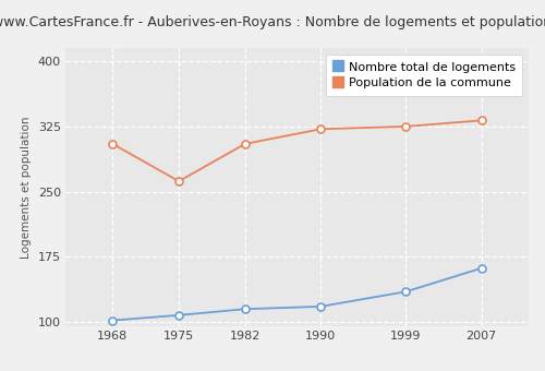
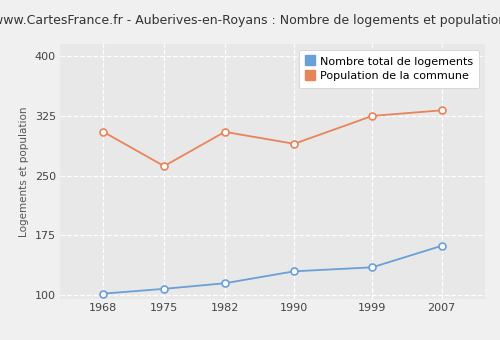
Nombre total de logements/1990: 118 -> 130
Population de la commune/1990: 322 -> 290
